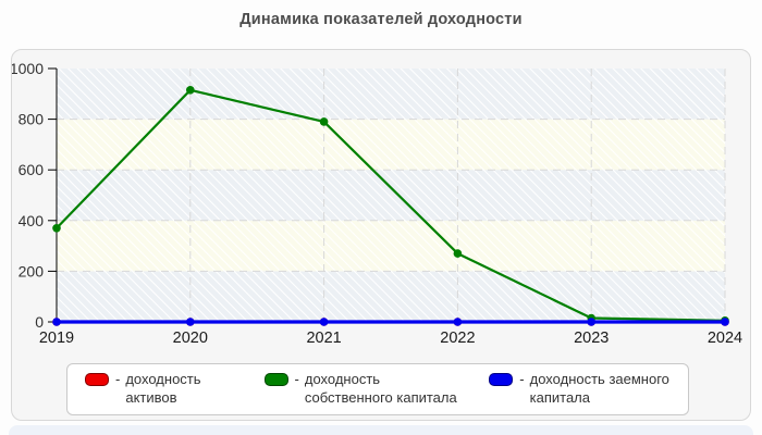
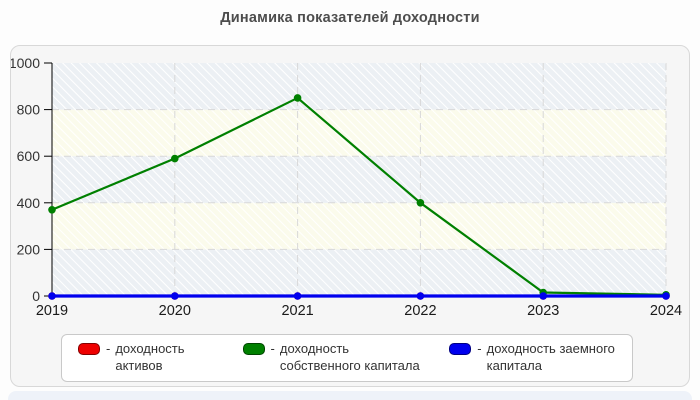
доходность собственного капитала/2020: 920 -> 590
доходность собственного капитала/2021: 790 -> 850
доходность собственного капитала/2022: 270 -> 400
